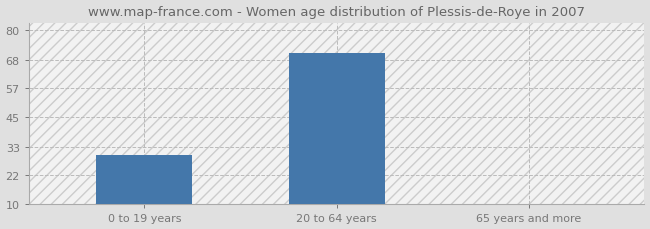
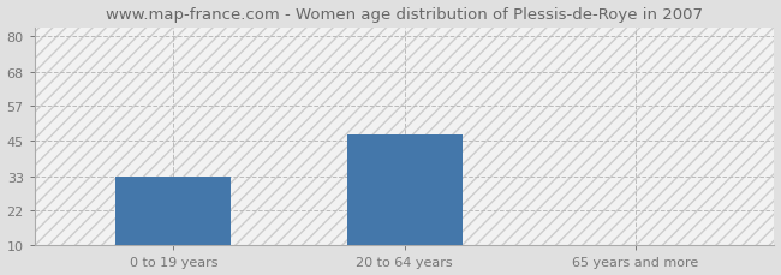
0 to 19 years: 30 -> 33
20 to 64 years: 71 -> 47
